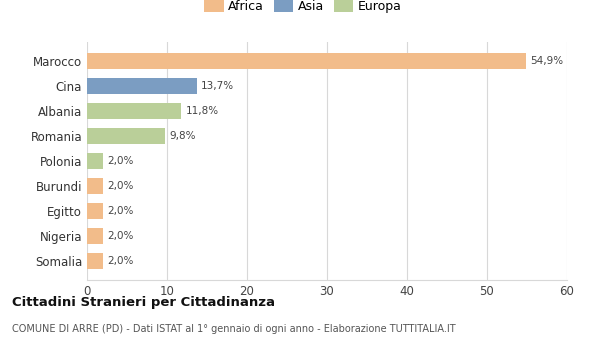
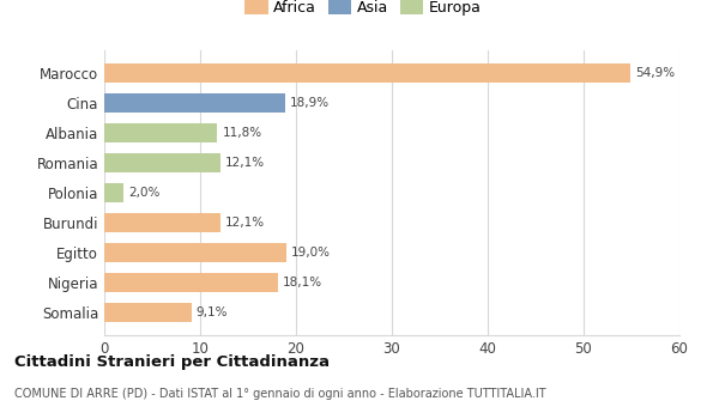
Cina: 13,7% -> 18,9%
Romania: 9,8% -> 12,1%
Burundi: 2,0% -> 12,1%
Egitto: 2,0% -> 19,0%
Nigeria: 2,0% -> 18,1%
Somalia: 2,0% -> 9,1%
